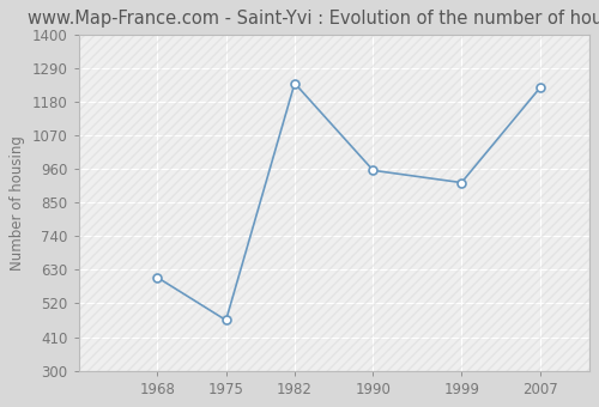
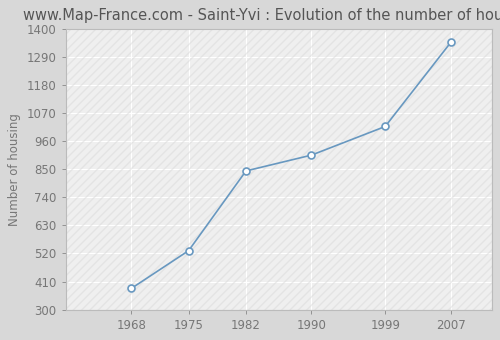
1968: 605 -> 383
1975: 465 -> 531
1982: 1240 -> 843
1990: 955 -> 905
1999: 915 -> 1017
2007: 1225 -> 1346
